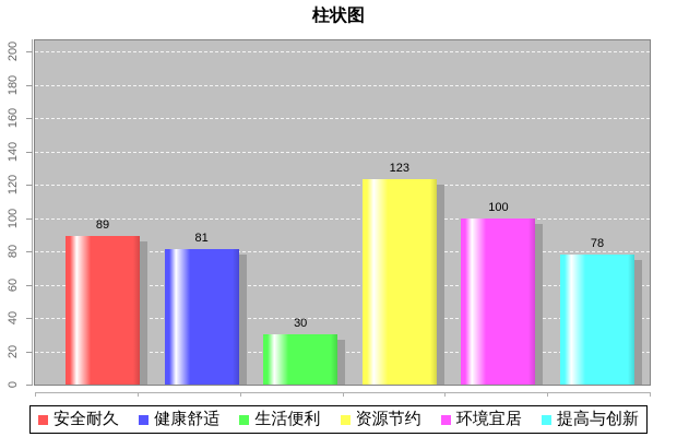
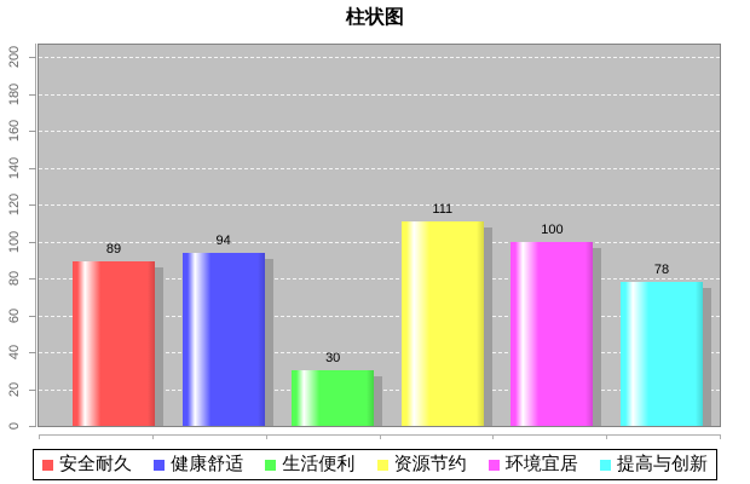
健康舒适: 81 -> 94
资源节约: 123 -> 111
